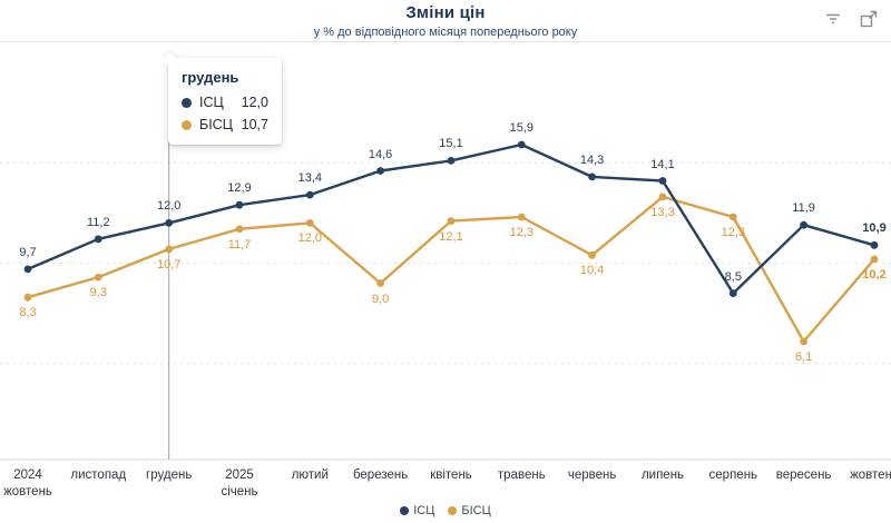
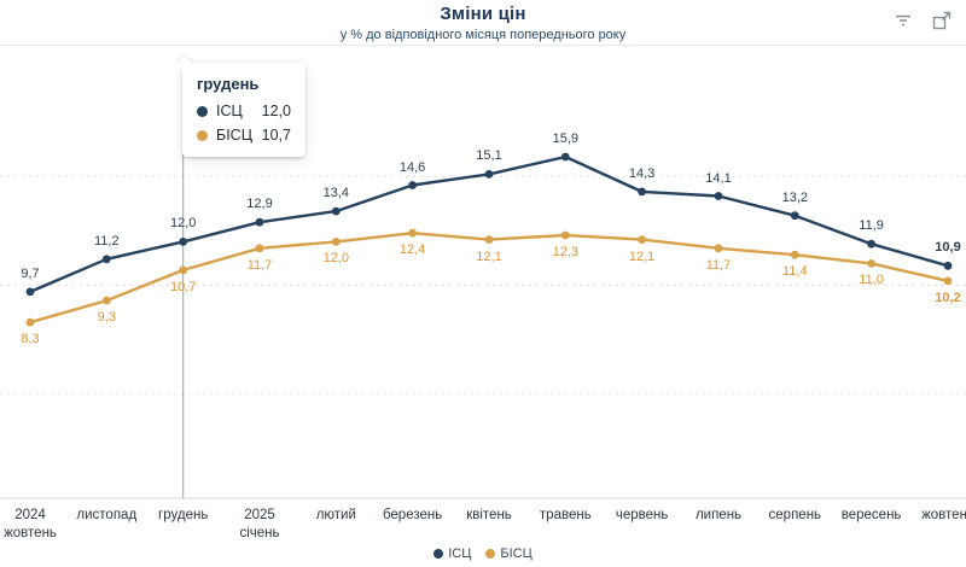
БІСЦ/березень: 9,0 -> 12,4
БІСЦ/червень: 10,4 -> 12,1
БІСЦ/липень: 13,3 -> 11,7
ІСЦ/серпень: 8,5 -> 13,2
БІСЦ/серпень: 12,3 -> 11,4
БІСЦ/вересень: 6,1 -> 11,0
